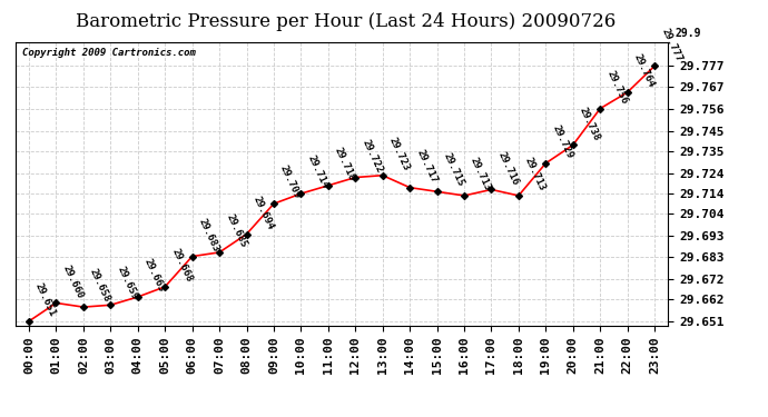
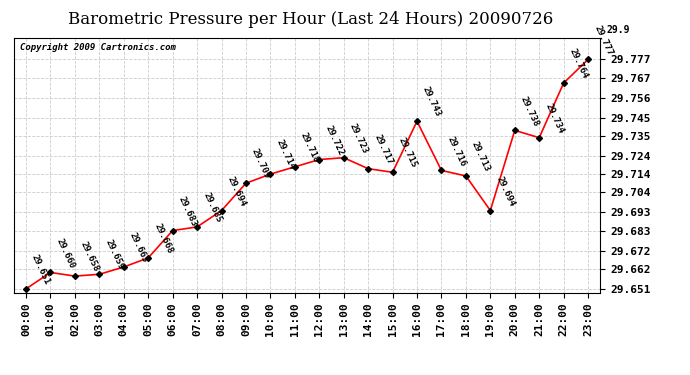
16:00: 29.713 -> 29.743
19:00: 29.729 -> 29.694
21:00: 29.756 -> 29.734
